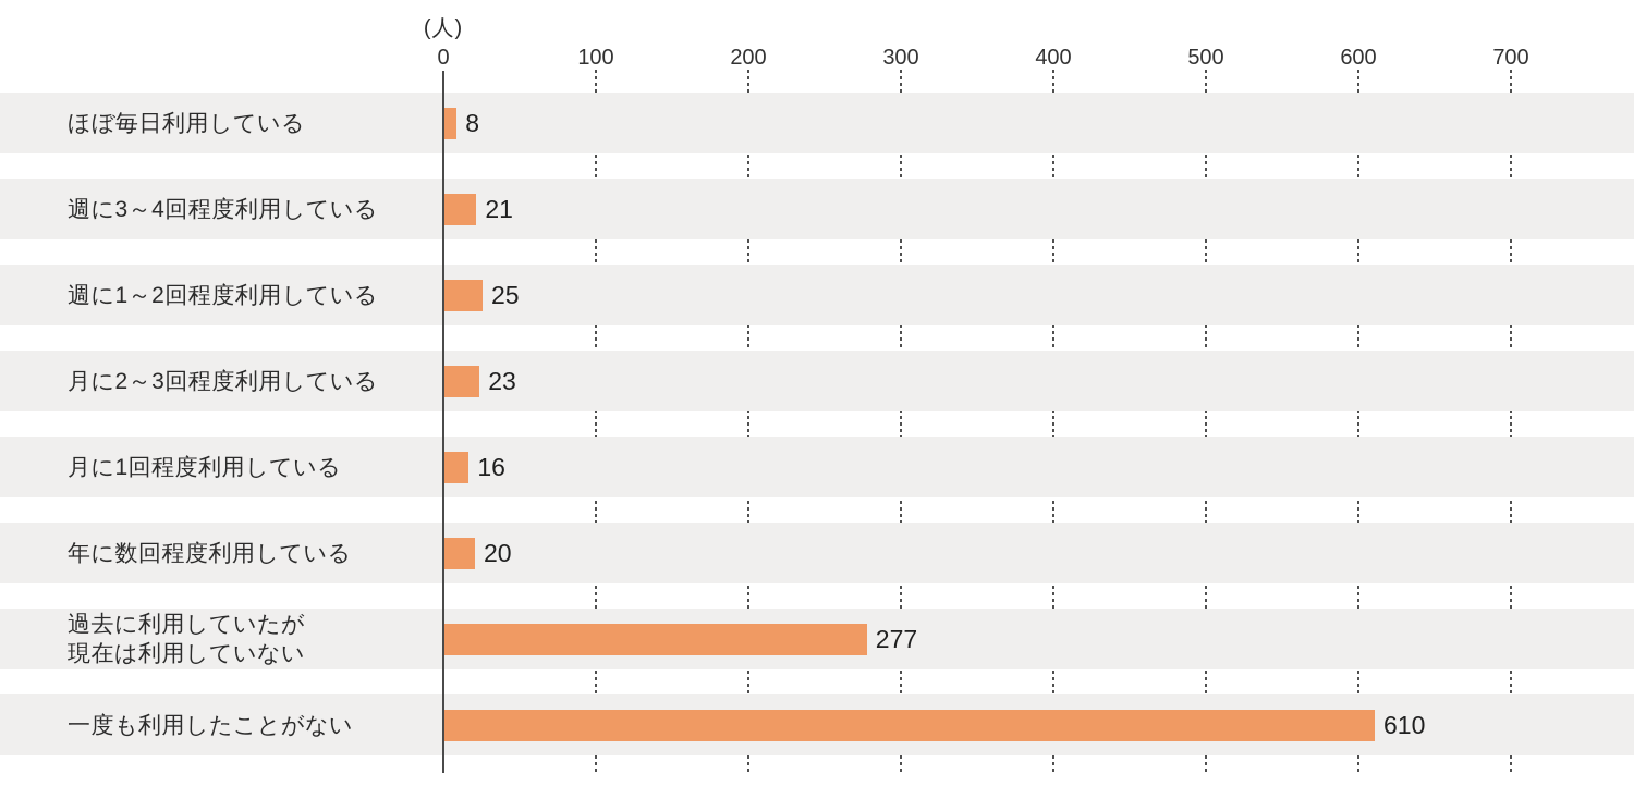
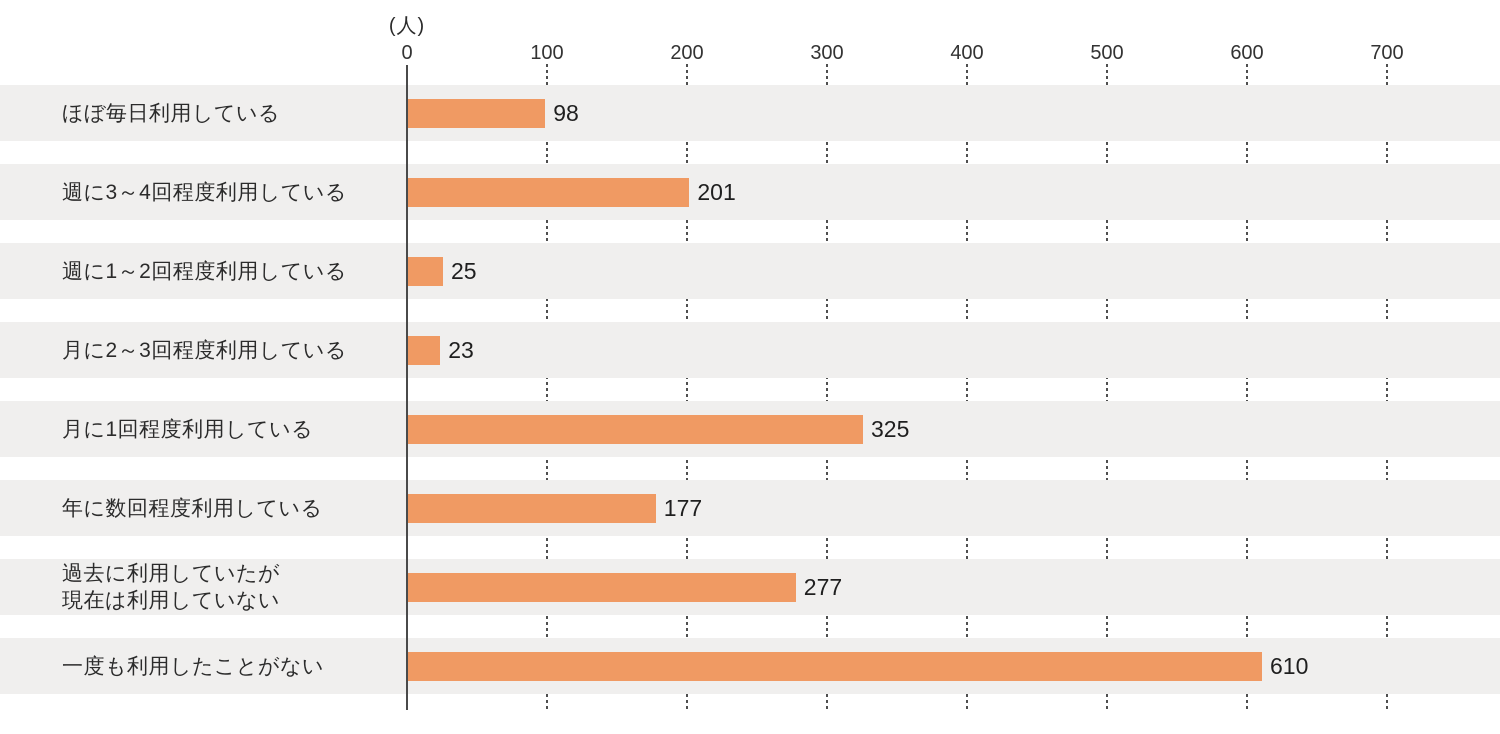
ほぼ毎日利用している: 8 -> 98
週に3～4回程度利用している: 21 -> 201
月に1回程度利用している: 16 -> 325
年に数回程度利用している: 20 -> 177
